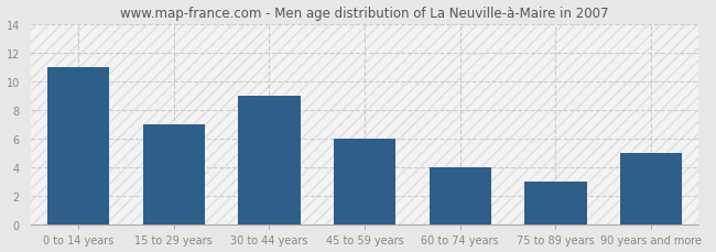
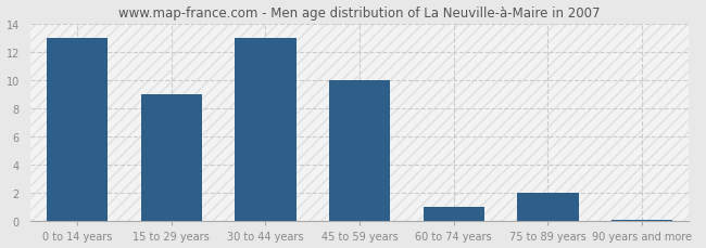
0 to 14 years: 11.0 -> 13.0
15 to 29 years: 7.0 -> 9.0
30 to 44 years: 9.0 -> 13.0
45 to 59 years: 6.0 -> 10.0
60 to 74 years: 4.0 -> 1.0
75 to 89 years: 3.0 -> 2.0
90 years and more: 5.0 -> 0.1
